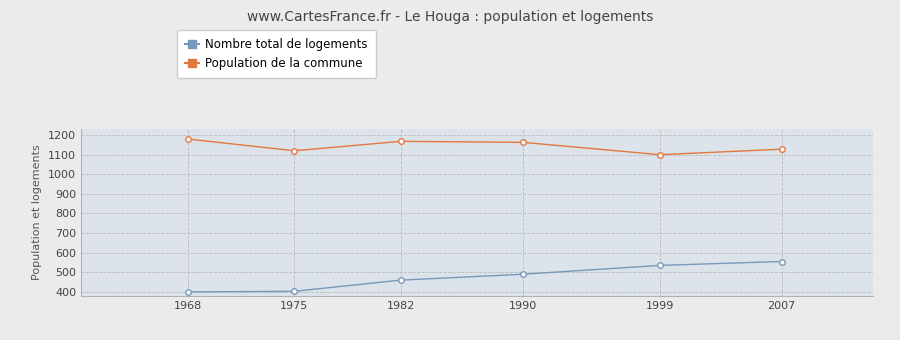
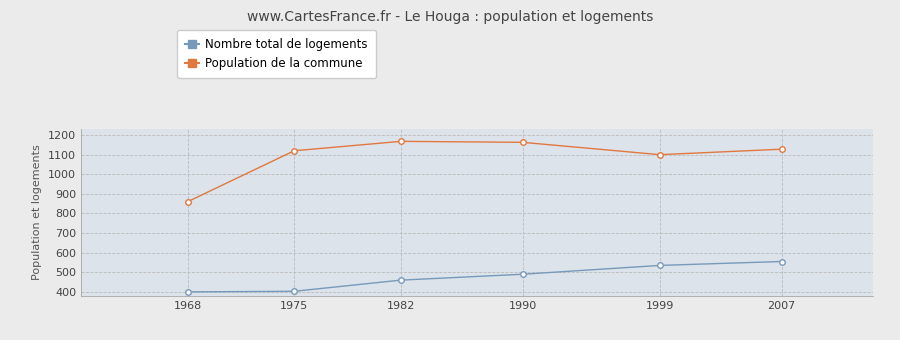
Population de la commune/1968: 1180 -> 860
